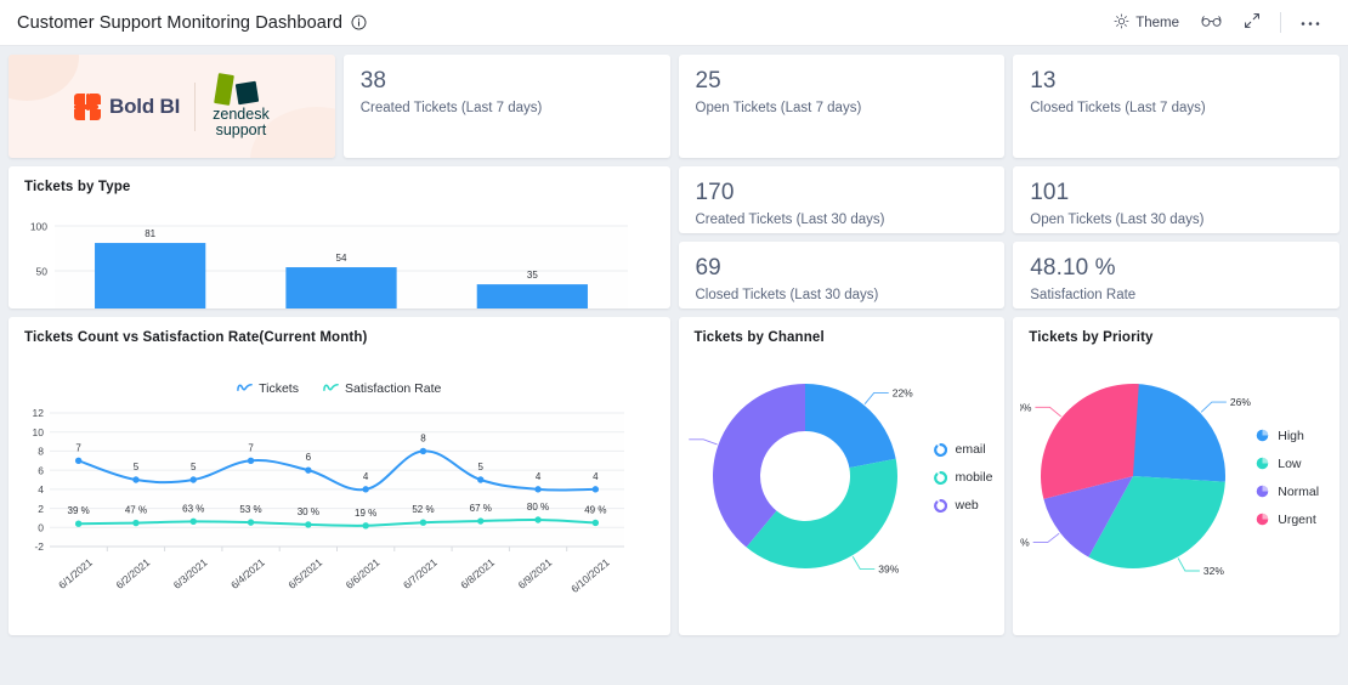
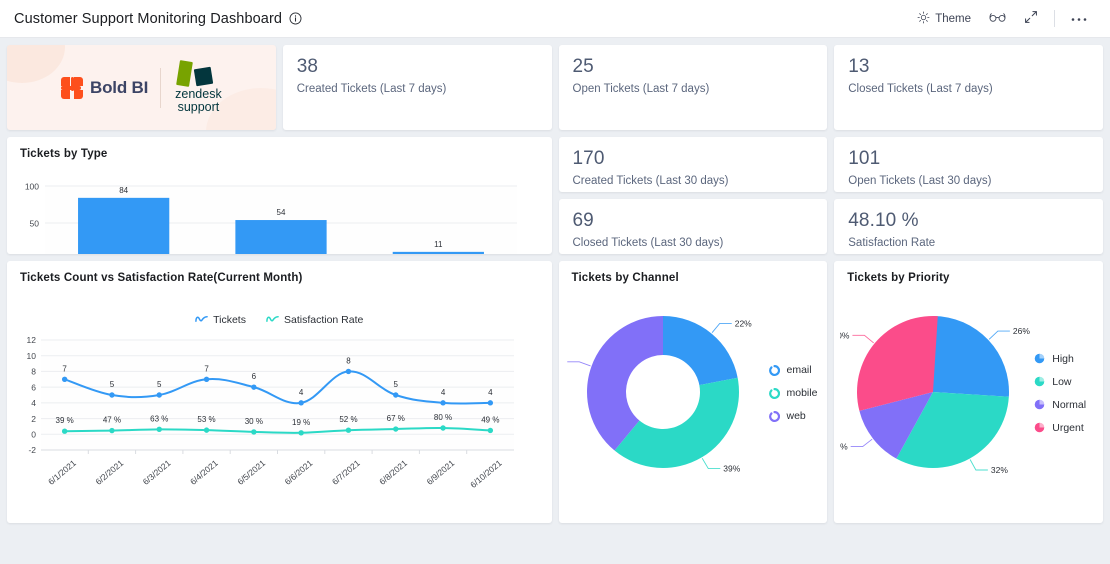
Tickets by Type/Bug: 81 -> 84
Tickets by Type/Sales Enquiry: 35 -> 11
